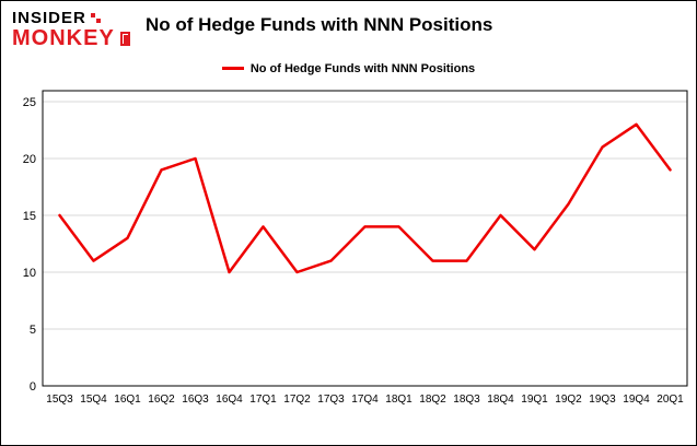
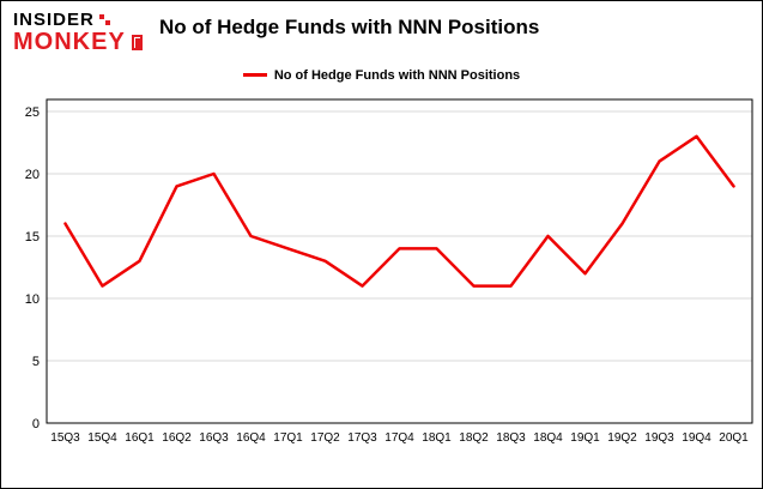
15Q3: 15 -> 16
16Q4: 10 -> 15
17Q2: 10 -> 13
